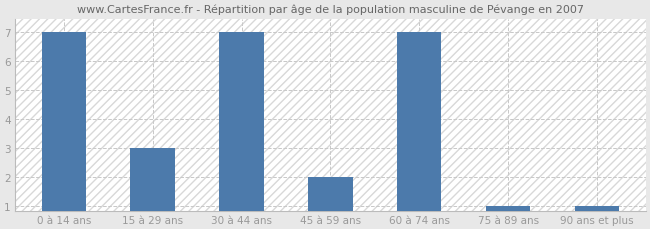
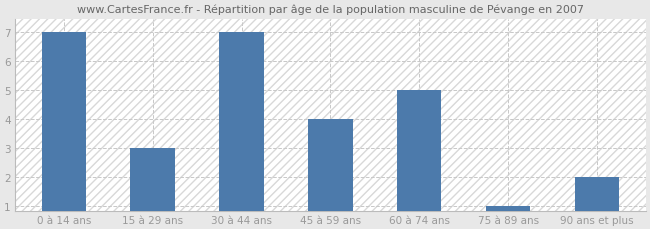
45 à 59 ans: 2 -> 4
60 à 74 ans: 7 -> 5
90 ans et plus: 1 -> 2
